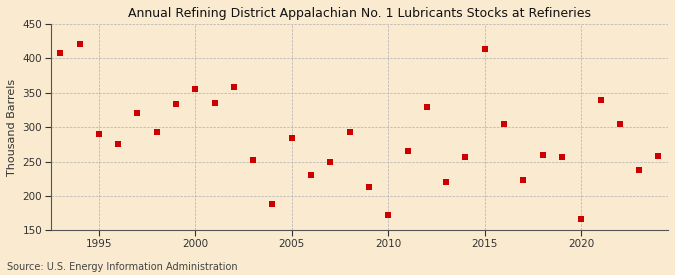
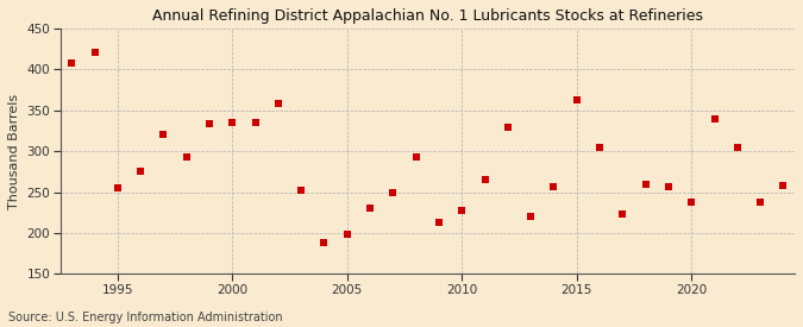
1995: 290 -> 255
2000: 356 -> 335
2005: 284 -> 198
2010: 172 -> 228
2015: 414 -> 363
2020: 166 -> 238
